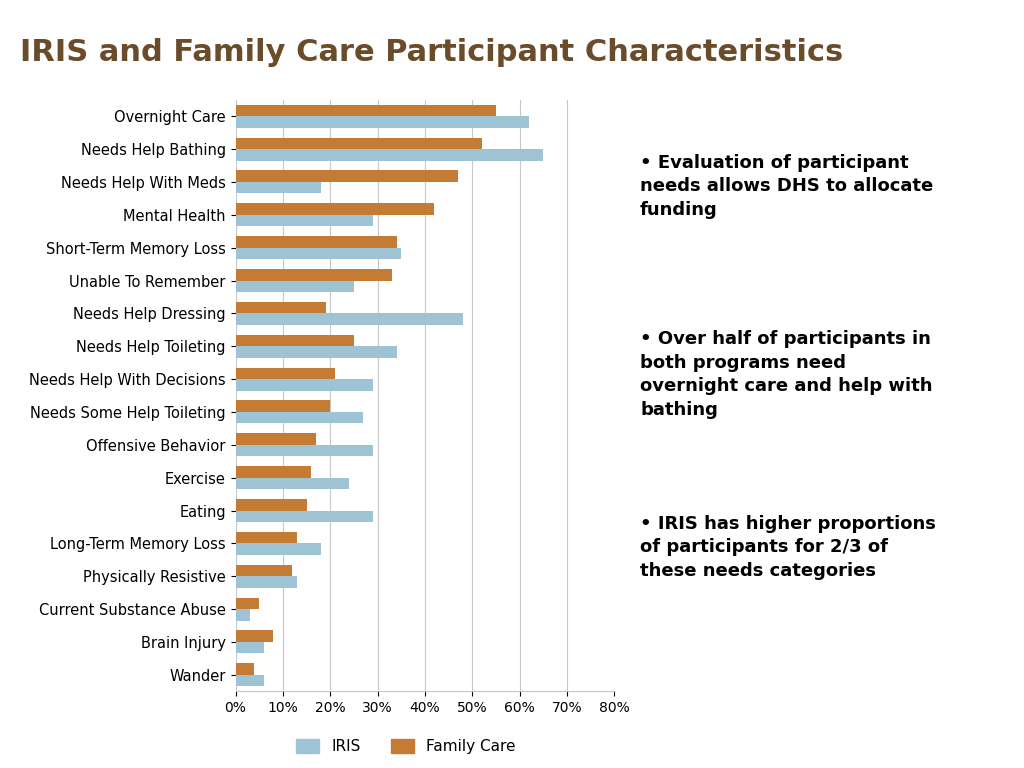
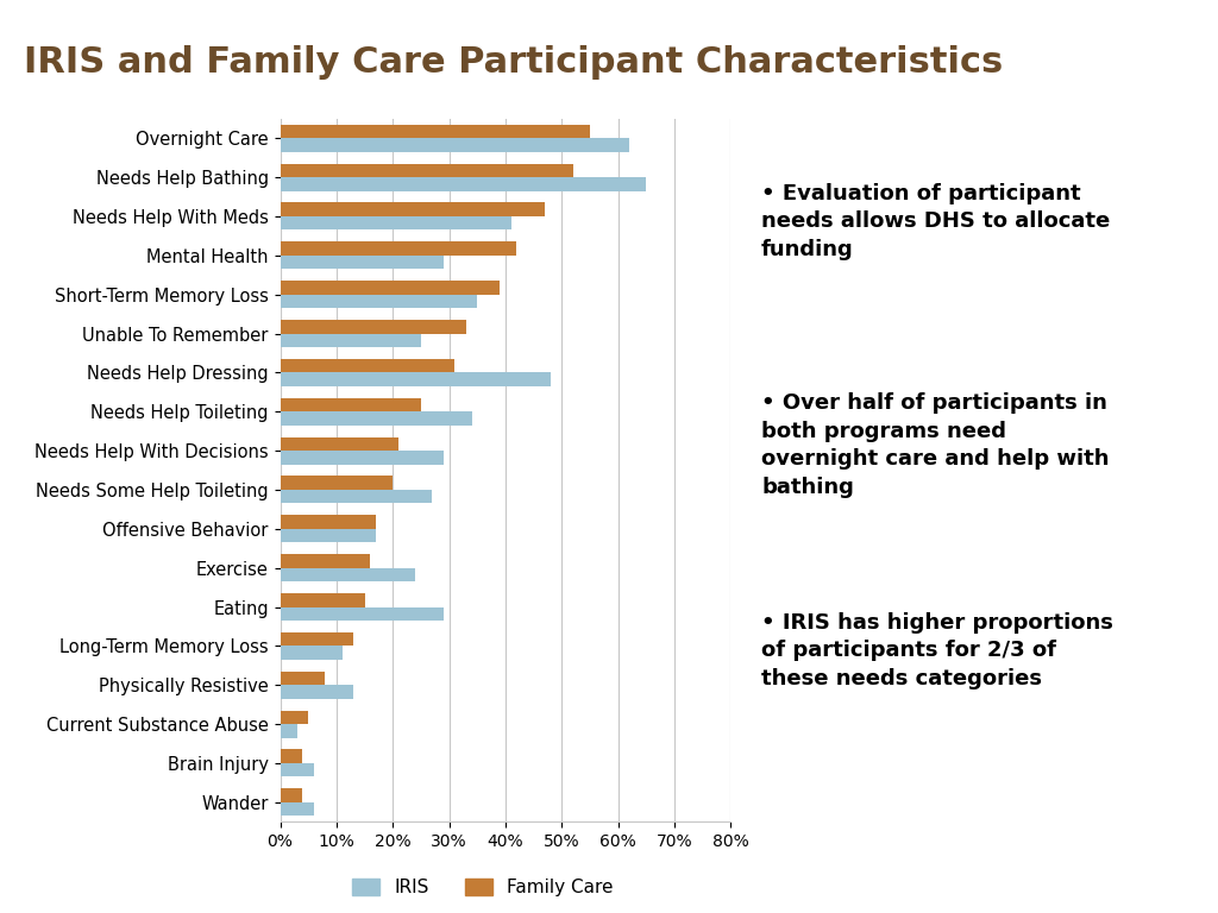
IRIS/Needs Help With Meds: 18% -> 41%
Family Care/Short-Term Memory Loss: 34% -> 39%
Family Care/Needs Help Dressing: 19% -> 31%
IRIS/Offensive Behavior: 29% -> 17%
IRIS/Long-Term Memory Loss: 18% -> 11%
Family Care/Physically Resistive: 12% -> 8%
Family Care/Brain Injury: 8% -> 4%
